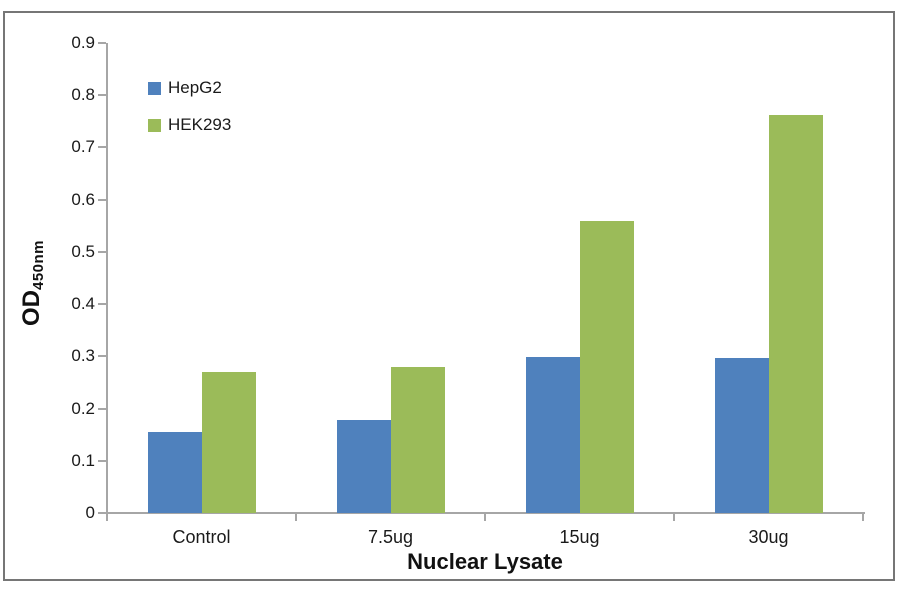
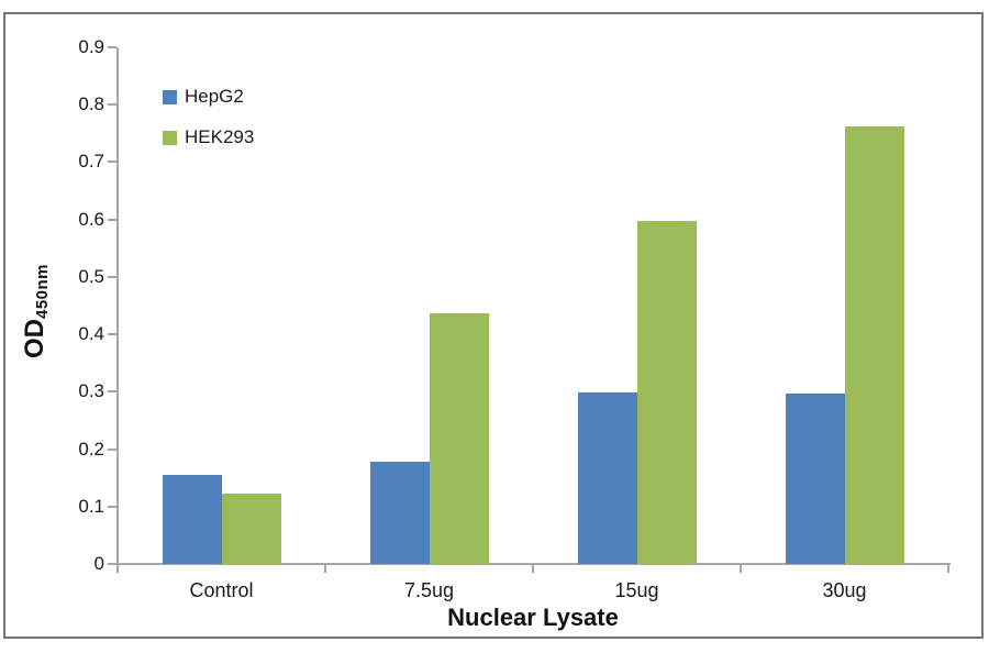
HEK293/Control: 0.27 -> 0.12
HEK293/7.5ug: 0.28 -> 0.44
HEK293/15ug: 0.56 -> 0.60
